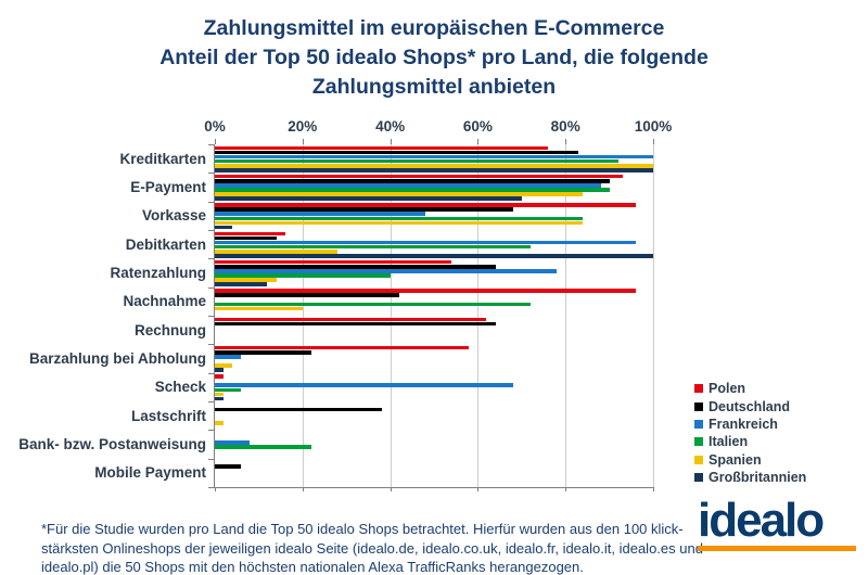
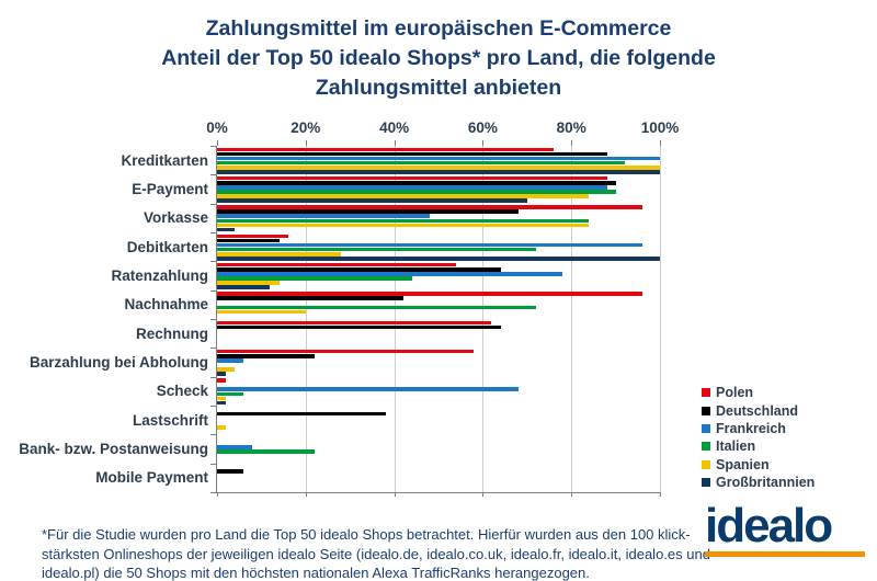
Deutschland/Kreditkarten: 83% -> 88%
Polen/E-Payment: 93% -> 88%
Italien/Ratenzahlung: 40% -> 44%
